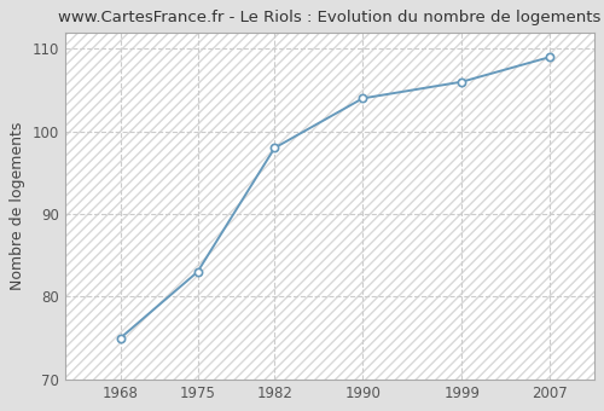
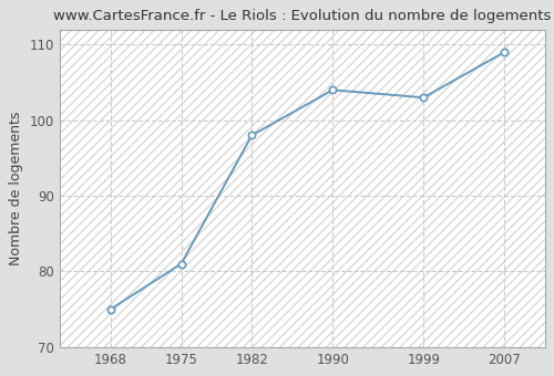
1975: 83 -> 81
1999: 106 -> 103
